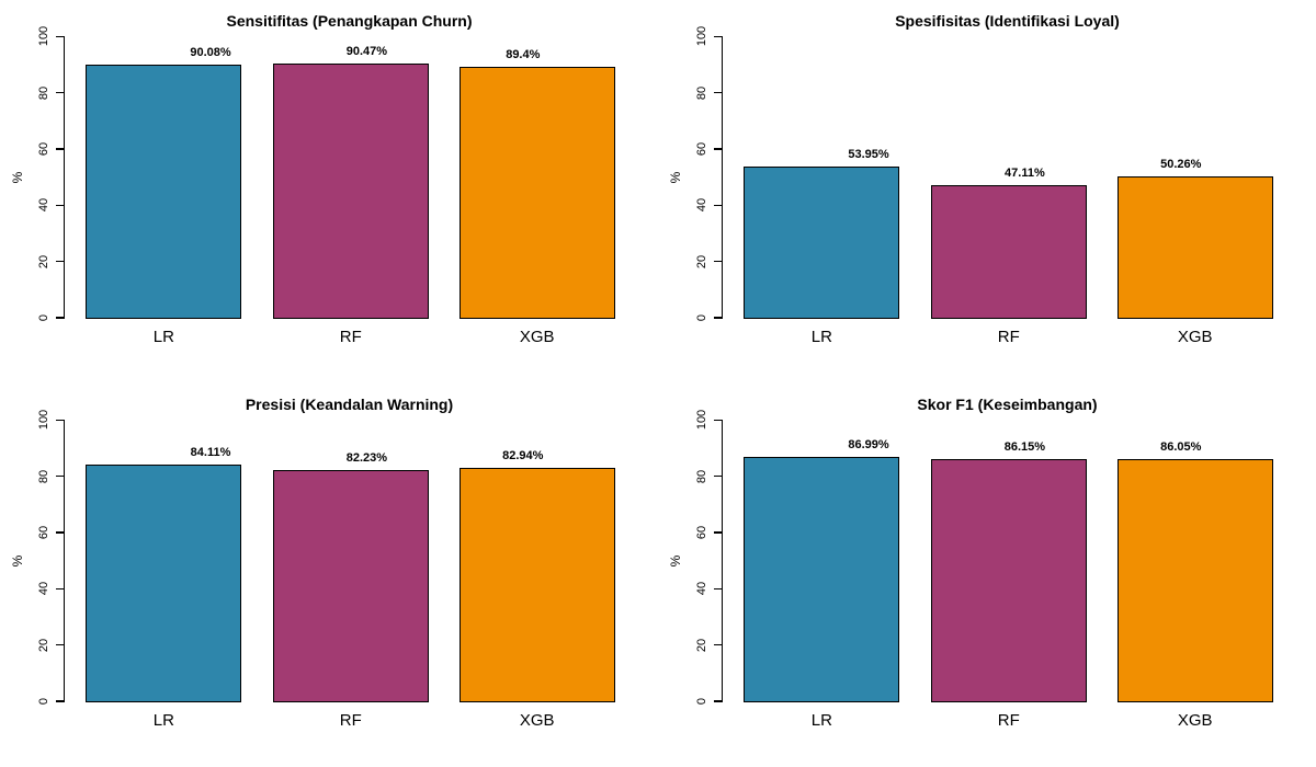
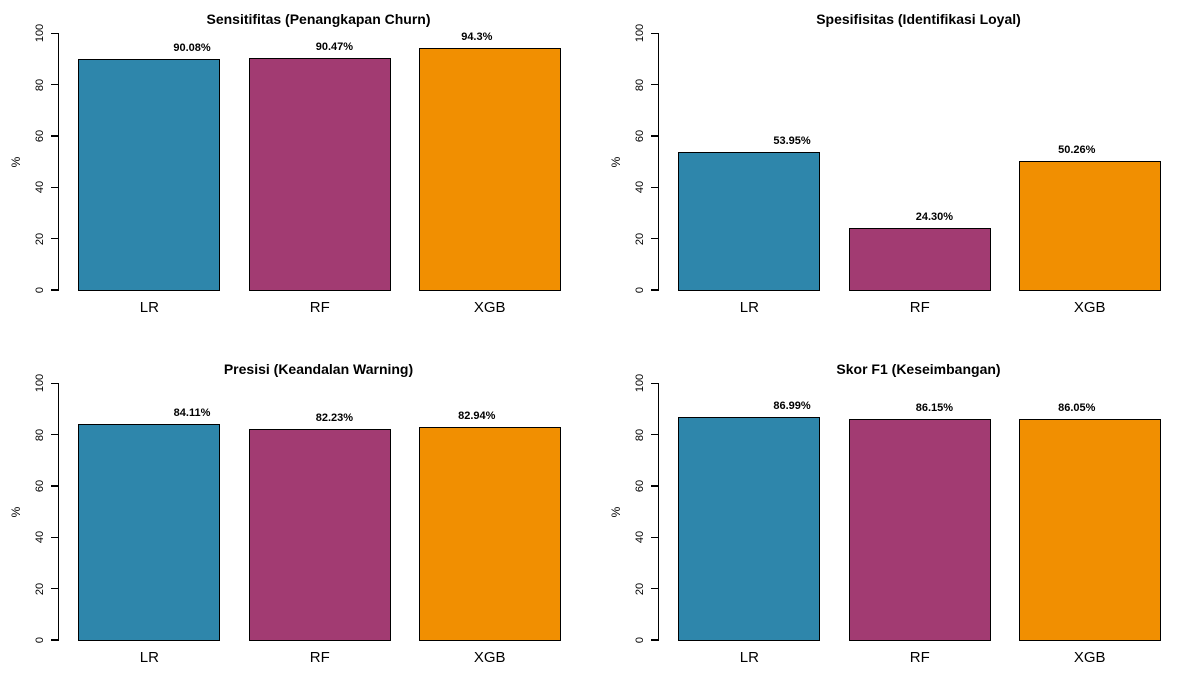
Sensitifitas (Penangkapan Churn)/XGB: 89.4% -> 94.3%
Spesifisitas (Identifikasi Loyal)/RF: 47.11% -> 24.30%
